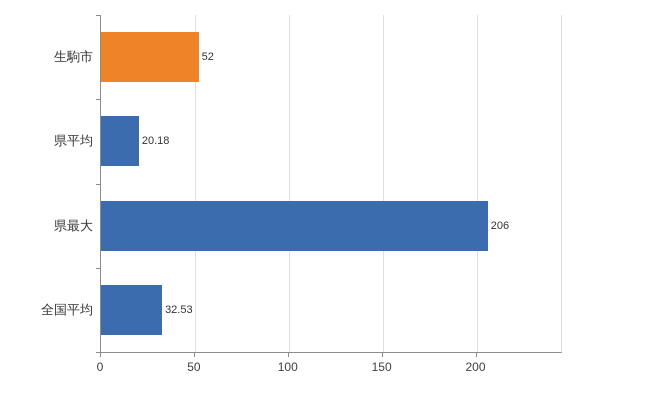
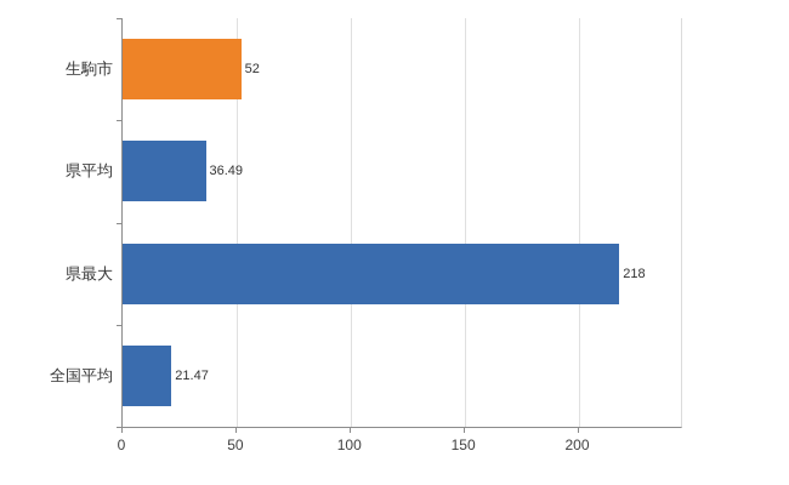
県平均: 20.18 -> 36.49
県最大: 206 -> 218
全国平均: 32.53 -> 21.47
